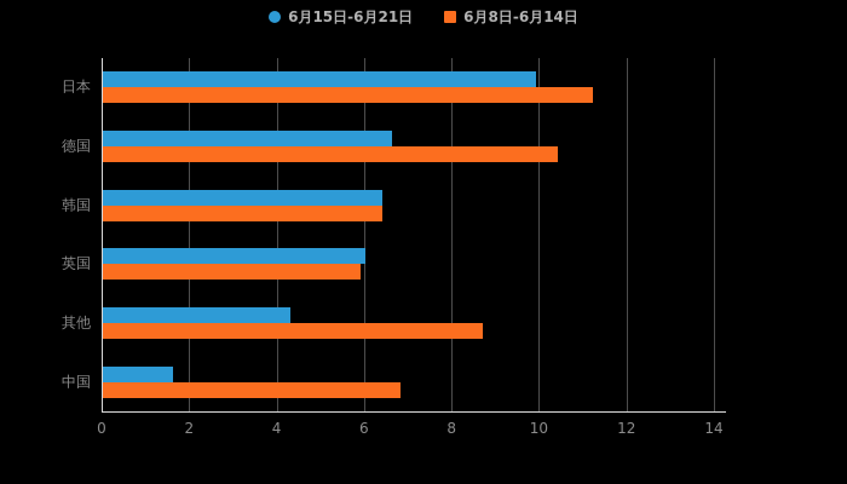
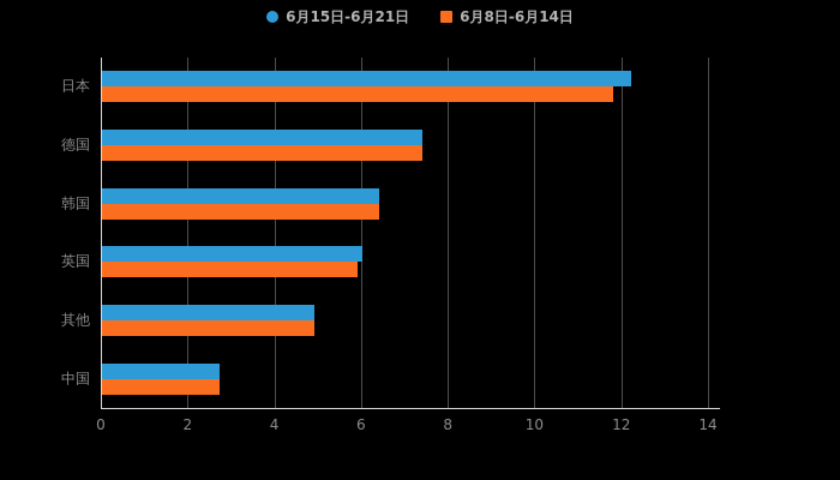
6月15日-6月21日/日本: 9.9 -> 12.2
6月8日-6月14日/日本: 11.2 -> 11.8
6月15日-6月21日/德国: 6.6 -> 7.4
6月8日-6月14日/德国: 10.4 -> 7.4
6月15日-6月21日/其他: 4.3 -> 4.9
6月8日-6月14日/其他: 8.7 -> 4.9
6月15日-6月21日/中国: 1.6 -> 2.7
6月8日-6月14日/中国: 6.8 -> 2.7
